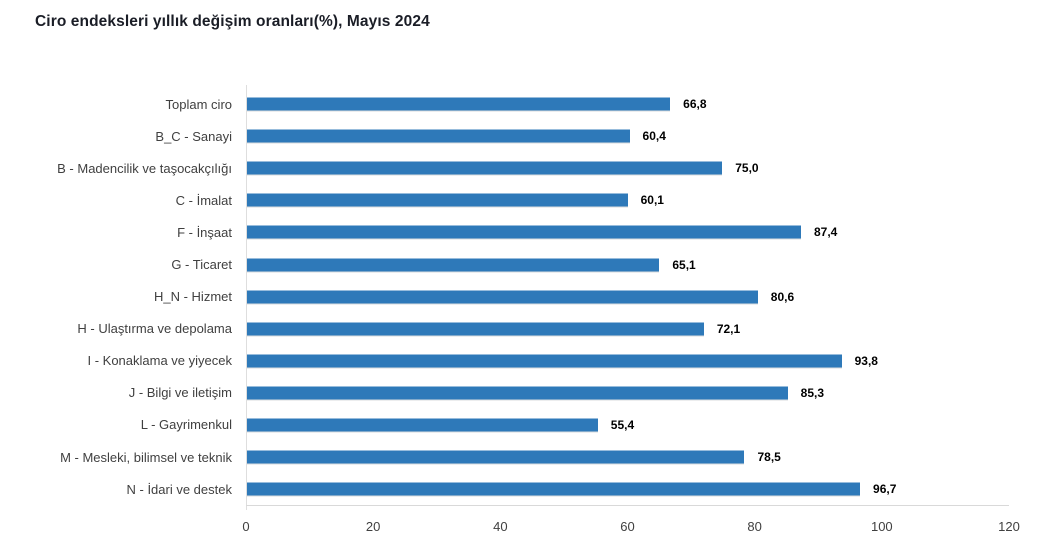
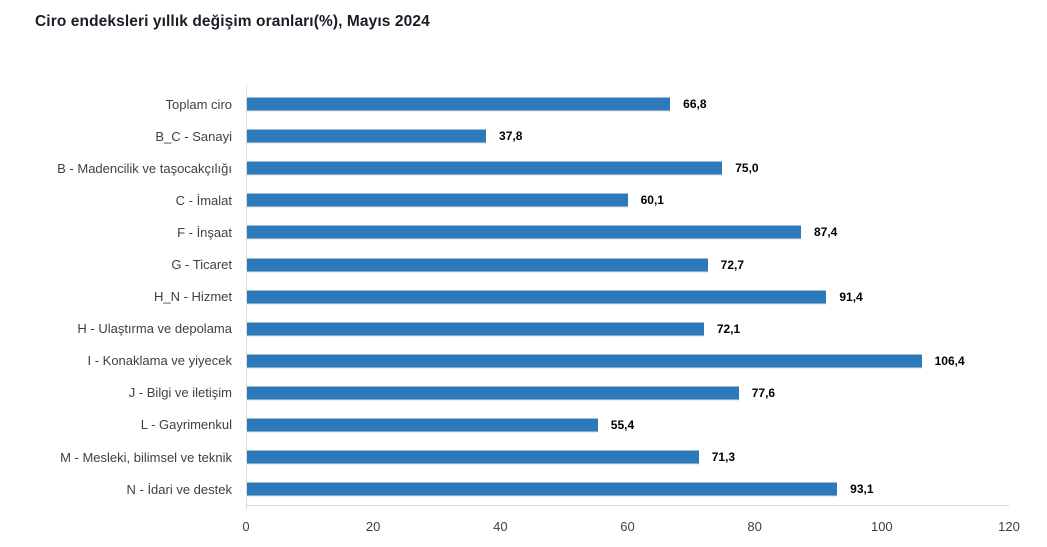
B_C - Sanayi: 60,4 -> 37,8
G - Ticaret: 65,1 -> 72,7
H_N - Hizmet: 80,6 -> 91,4
I - Konaklama ve yiyecek: 93,8 -> 106,4
J - Bilgi ve iletişim: 85,3 -> 77,6
M - Mesleki, bilimsel ve teknik: 78,5 -> 71,3
N - İdari ve destek: 96,7 -> 93,1
